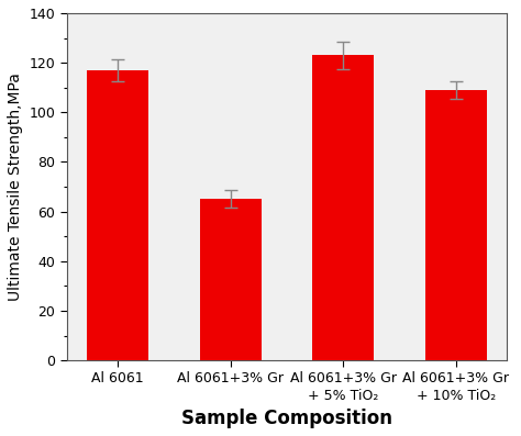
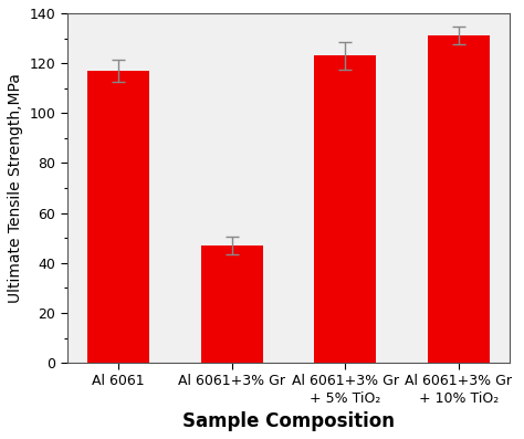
Al 6061+3% Gr: 65 -> 47
Al 6061+3% Gr + 10% TiO₂: 109 -> 131
